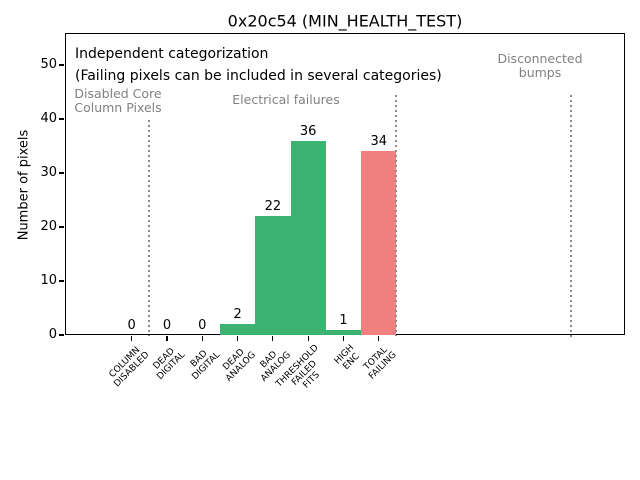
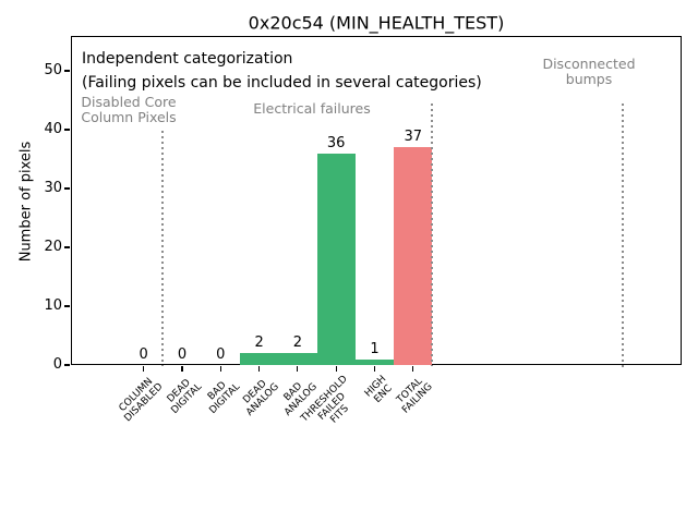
BAD ANALOG: 22 -> 2
TOTAL FAILING: 34 -> 37
